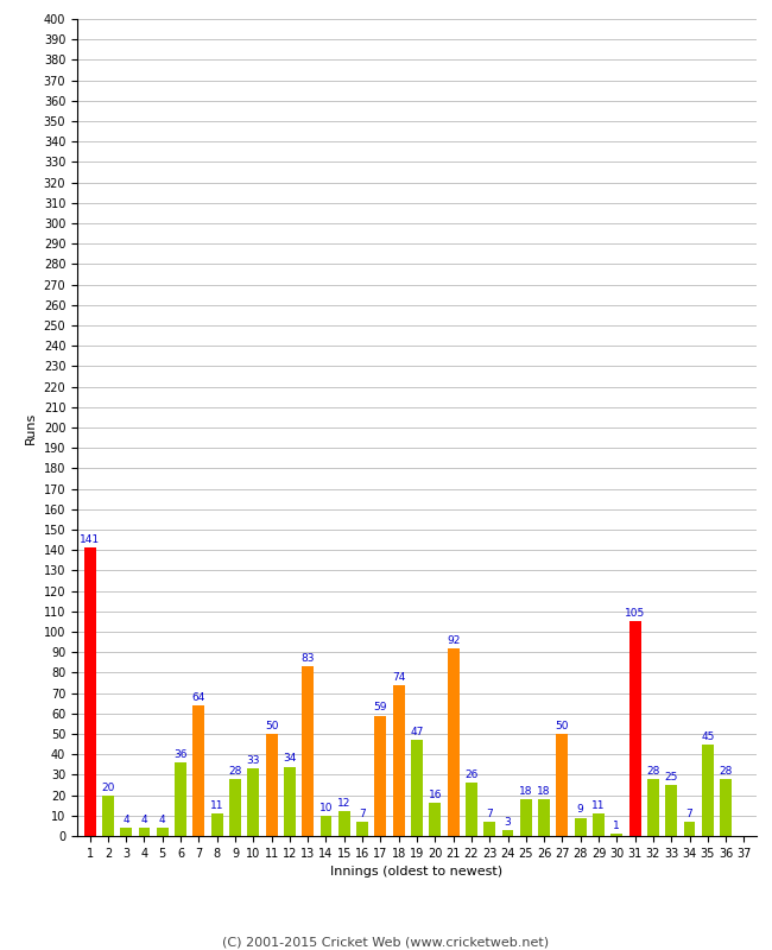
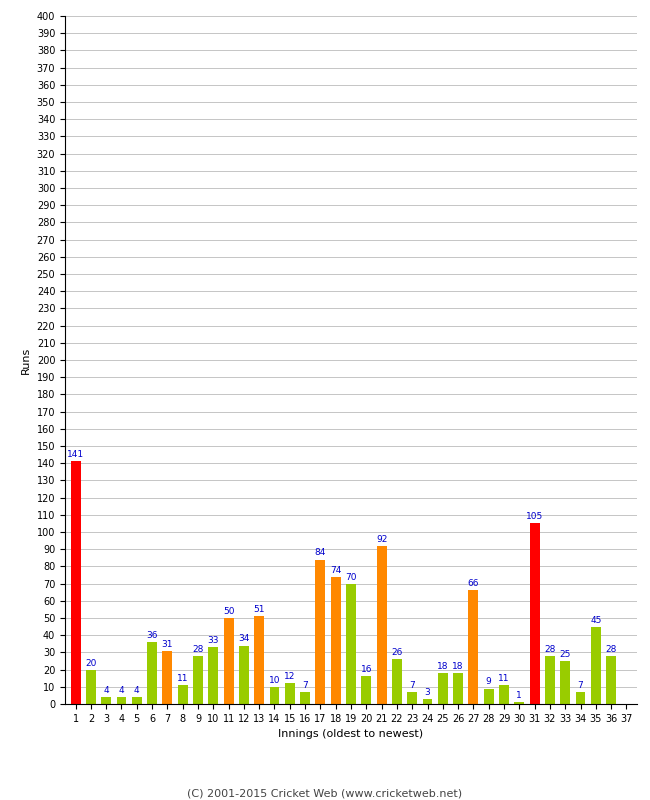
7: 64 -> 31
13: 83 -> 51
17: 59 -> 84
19: 47 -> 70
27: 50 -> 66
